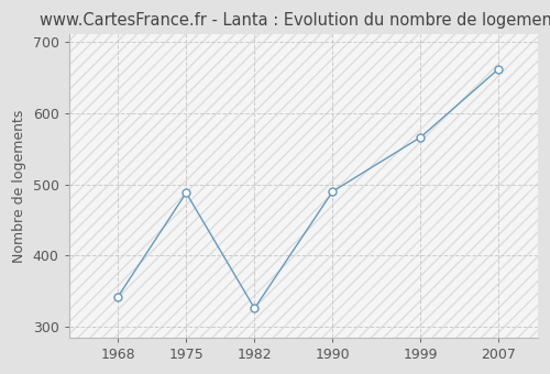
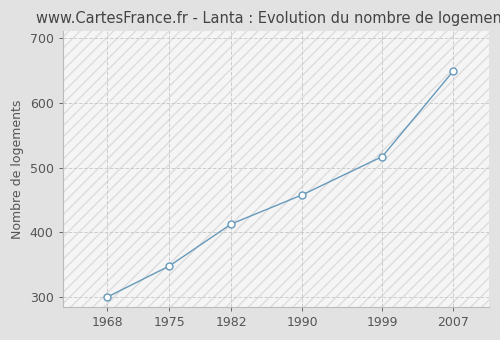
1968: 342 -> 300
1975: 488 -> 348
1982: 326 -> 413
1990: 490 -> 458
1999: 566 -> 517
2007: 662 -> 649
